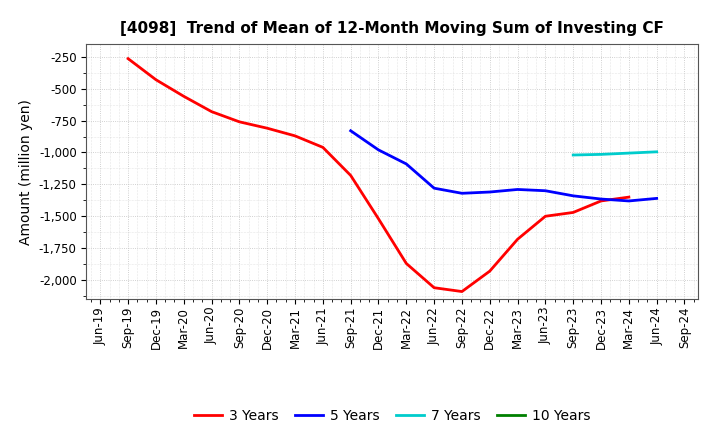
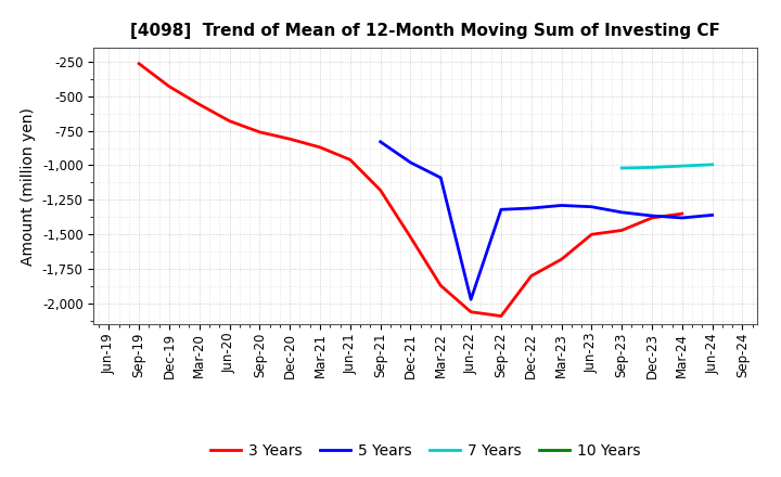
5 Years/Jun-22: -1,280 -> -1,970
3 Years/Dec-22: -1,930 -> -1,800
